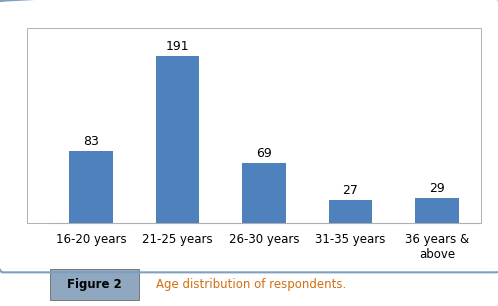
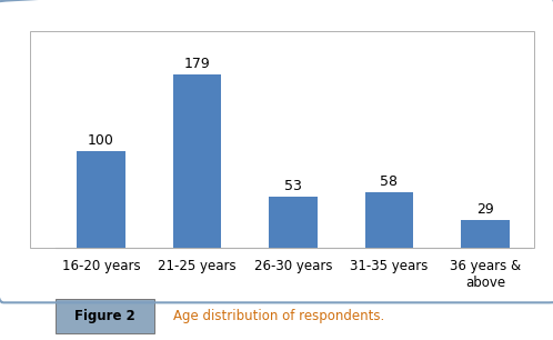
16-20 years: 83 -> 100
21-25 years: 191 -> 179
26-30 years: 69 -> 53
31-35 years: 27 -> 58
